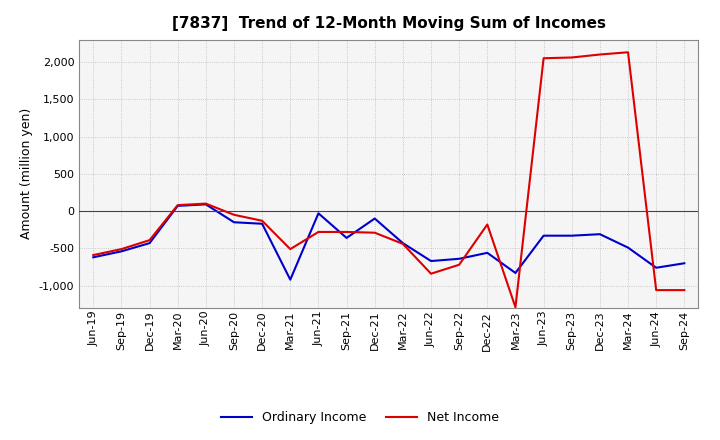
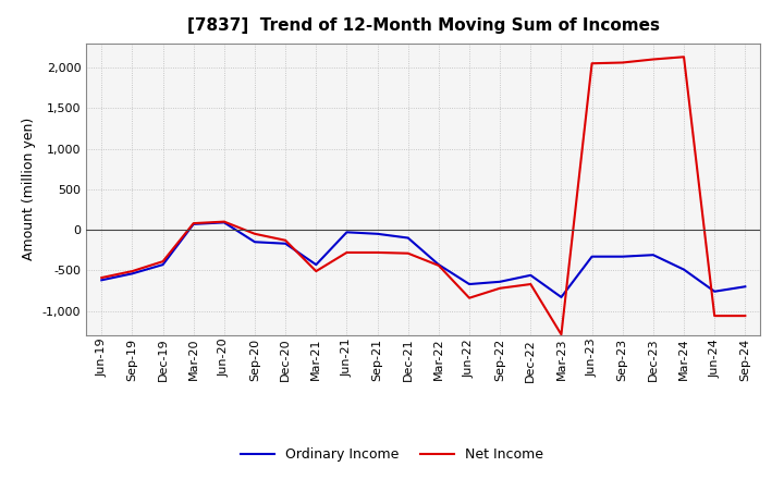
Ordinary Income/Mar-21: -920 -> -430
Ordinary Income/Sep-21: -360 -> -50
Net Income/Dec-22: -180 -> -670
